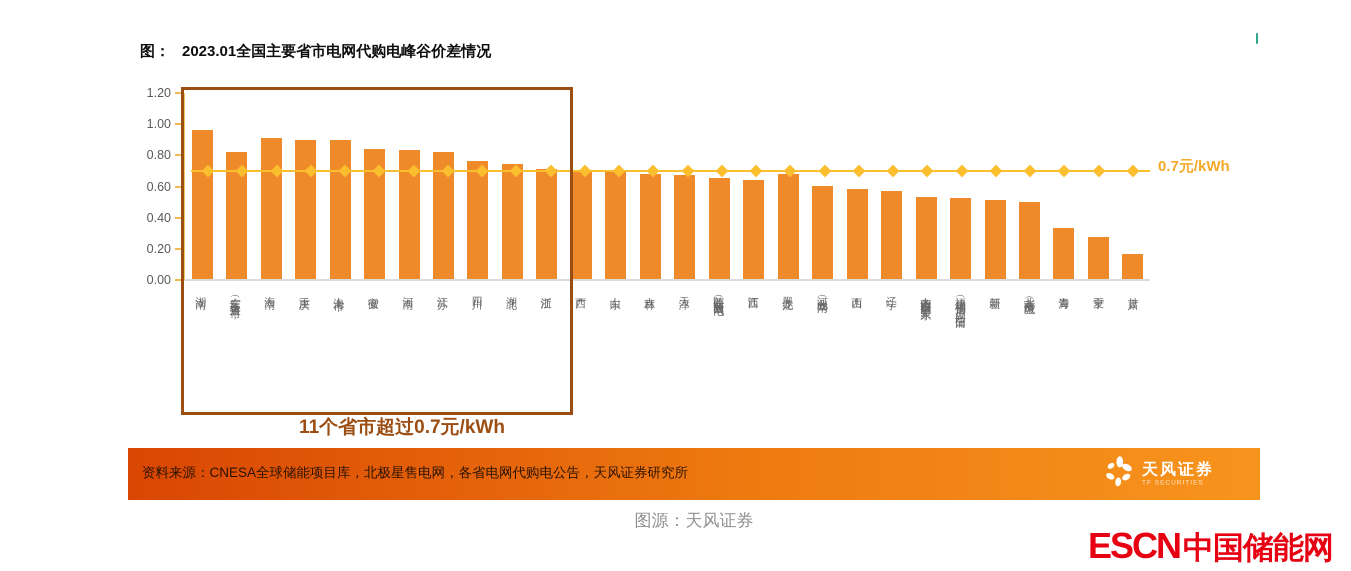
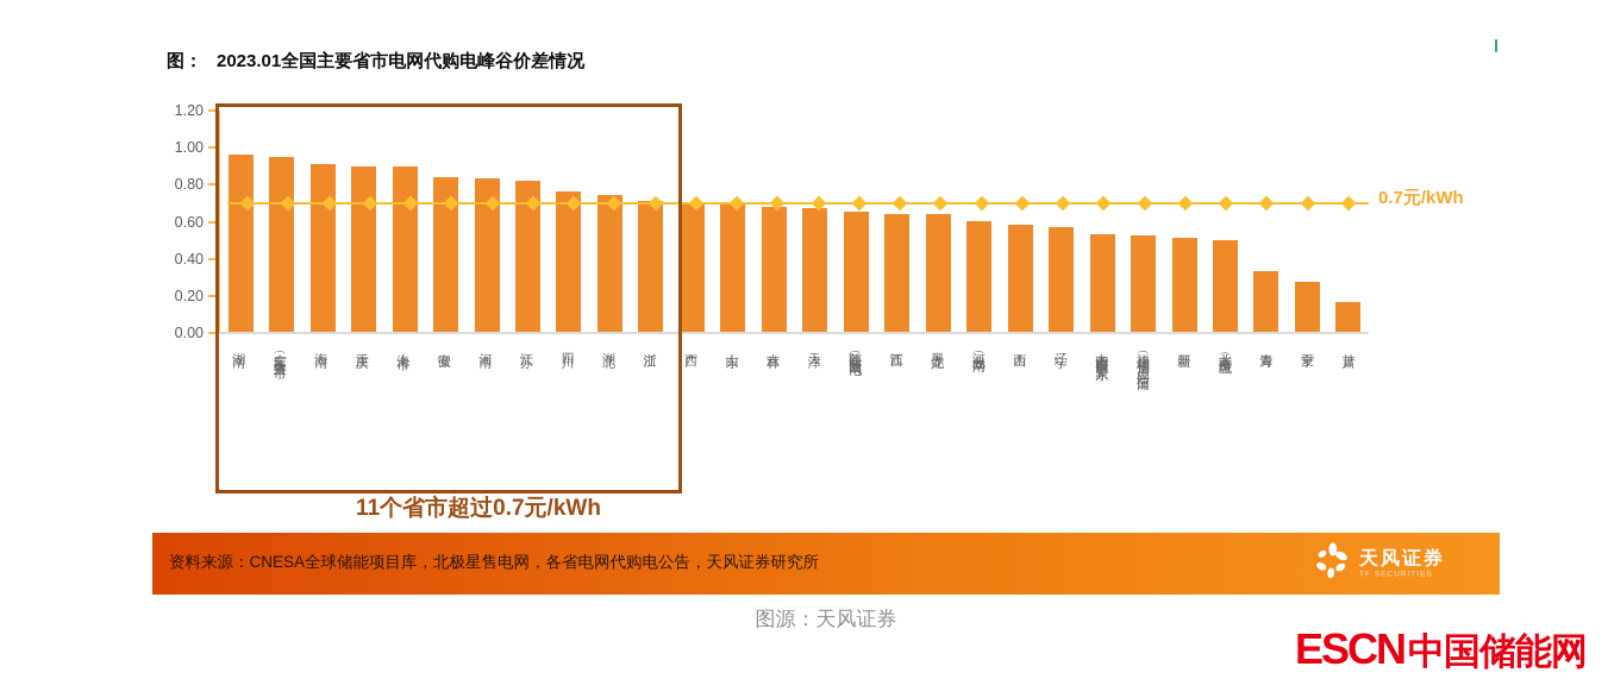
广东（珠三角五市）: 0.82 -> 0.95
黑龙江: 0.68 -> 0.64
